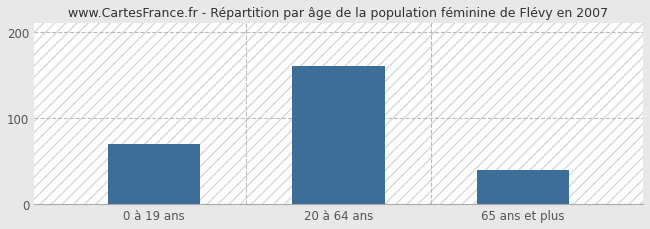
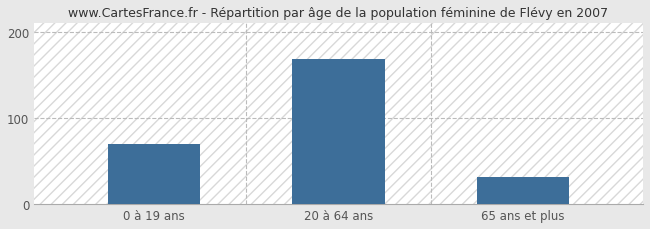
20 à 64 ans: 160 -> 168
65 ans et plus: 40 -> 32
